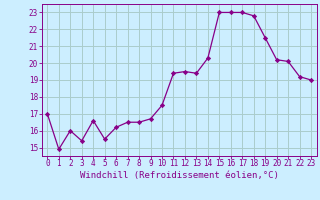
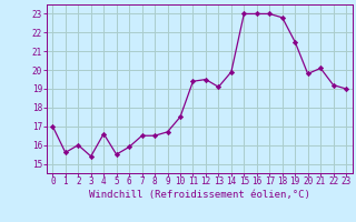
1: 14.9 -> 15.6
6: 16.2 -> 15.9
13: 19.4 -> 19.1
14: 20.3 -> 19.9
20: 20.2 -> 19.8
